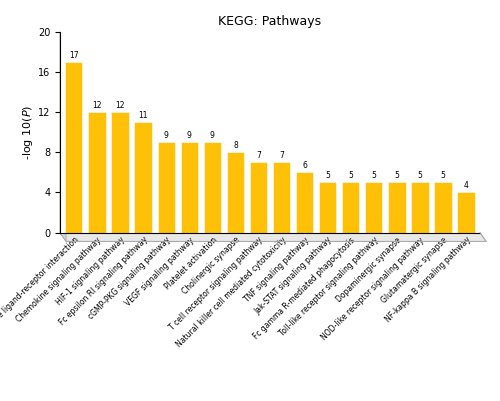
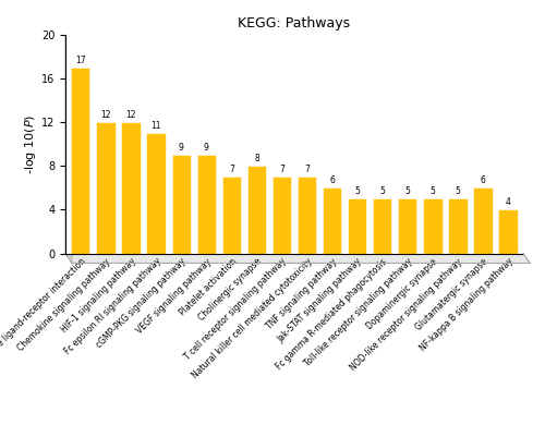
Platelet activation: 9 -> 7
Glutamatergic synapse: 5 -> 6
